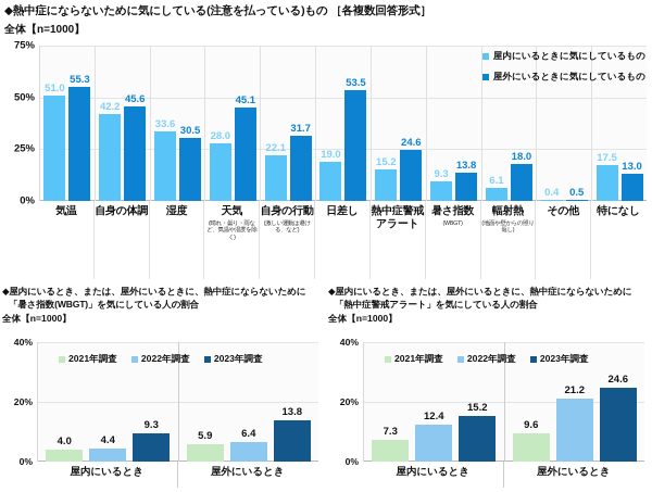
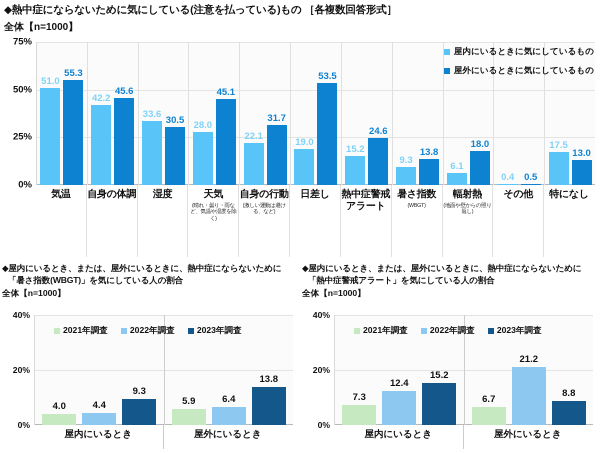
◆屋内にいるとき、または、屋外にいるときに、熱中症にならないために「熱中症警戒アラート」を気にしている人の割合/2021年調査/屋外にいるとき: 9.6 -> 6.7
◆屋内にいるとき、または、屋外にいるときに、熱中症にならないために「熱中症警戒アラート」を気にしている人の割合/2023年調査/屋外にいるとき: 24.6 -> 8.8
